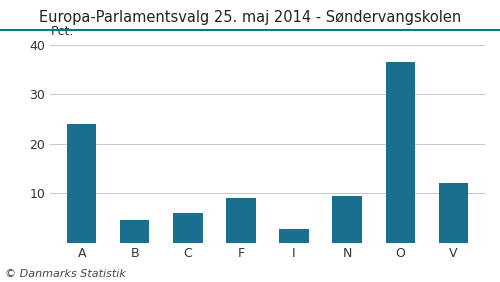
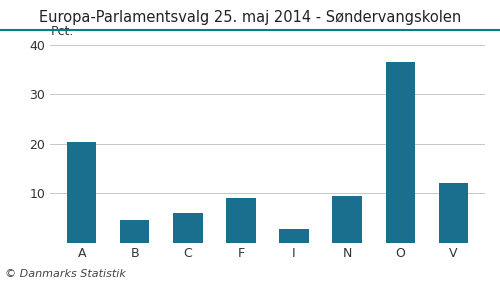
A: 24.0 -> 20.3
